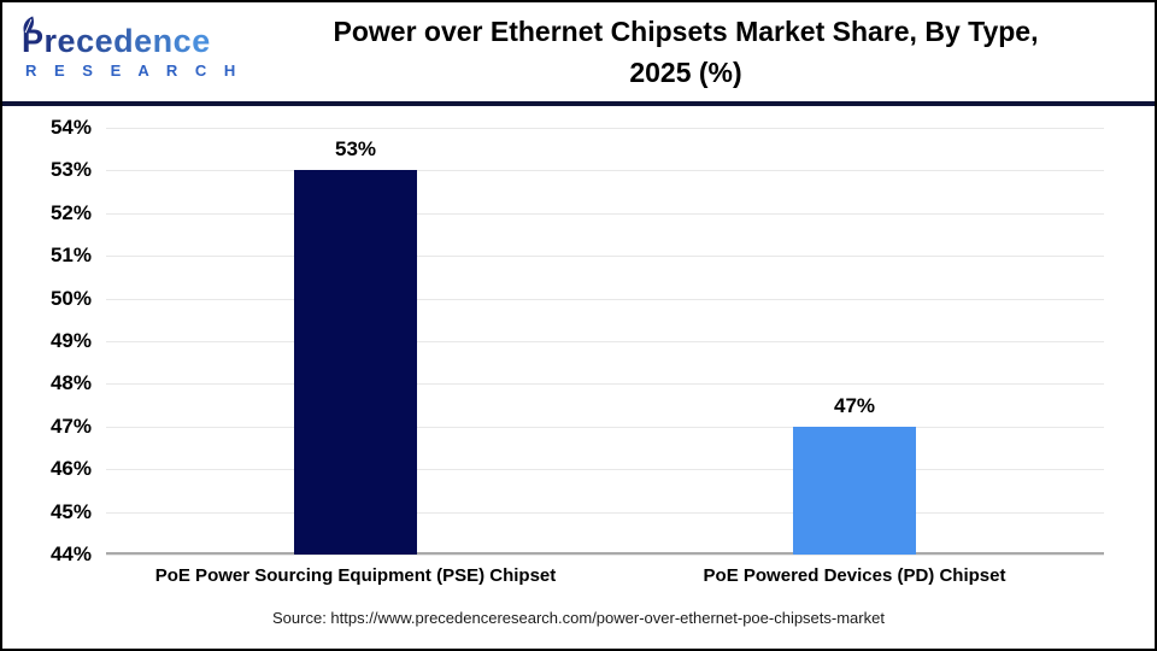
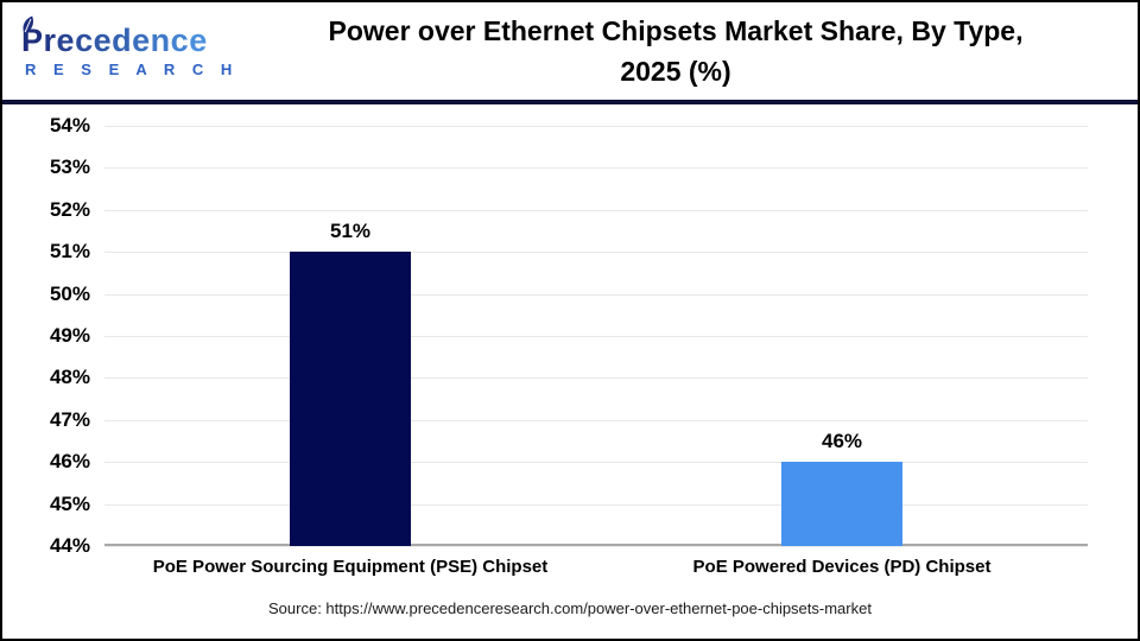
PoE Power Sourcing Equipment (PSE) Chipset: 53% -> 51%
PoE Powered Devices (PD) Chipset: 47% -> 46%
